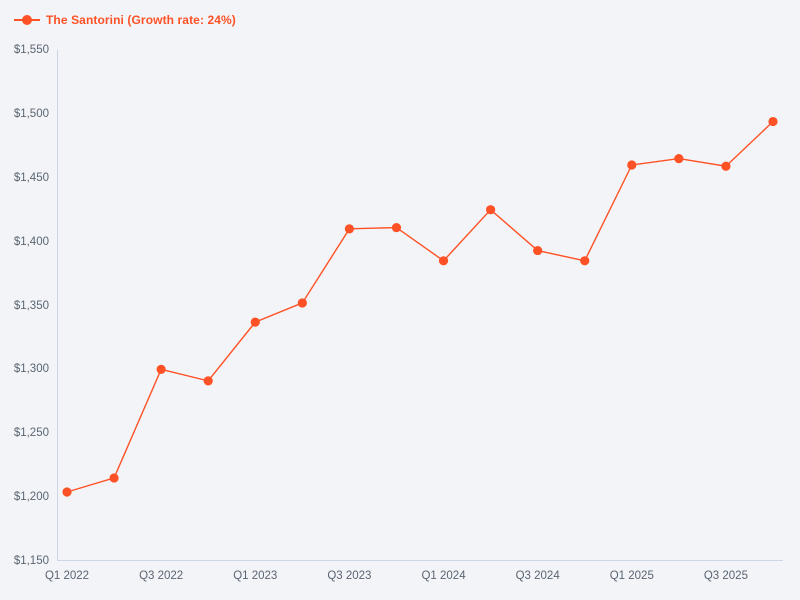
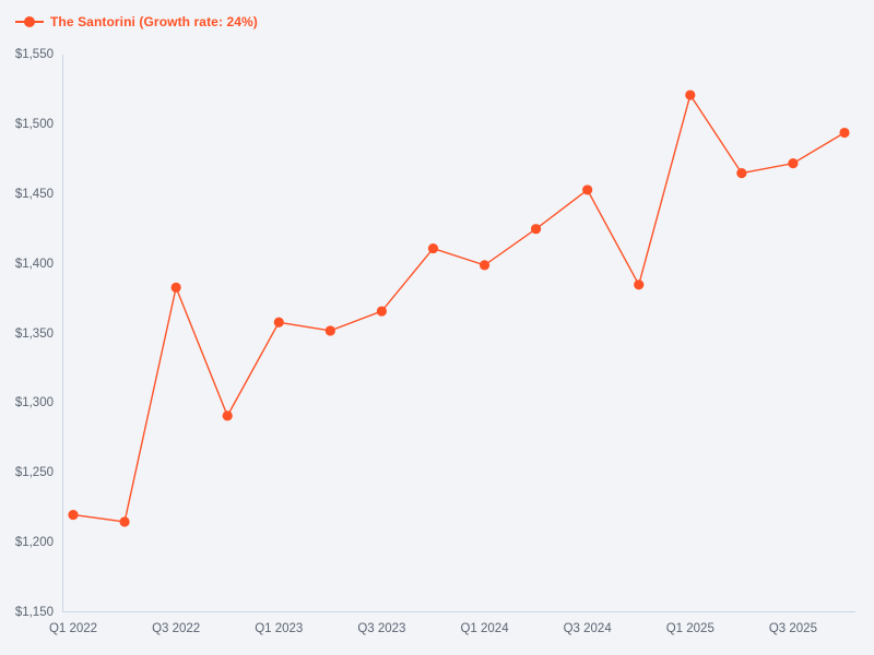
Q1 2022: $1204 -> $1220
Q3 2022: $1300 -> $1383
Q1 2023: $1337 -> $1358
Q3 2023: $1410 -> $1366
Q1 2024: $1385 -> $1399
Q3 2024: $1393 -> $1453
Q1 2025: $1460 -> $1521
Q3 2025: $1459 -> $1472
